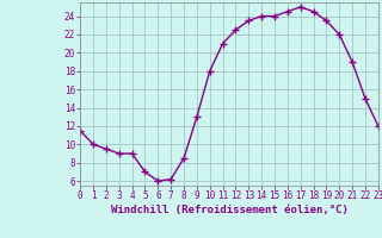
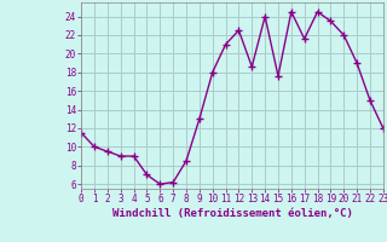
13: 23.5 -> 18.6
15: 24.0 -> 17.6
17: 25.0 -> 21.6
